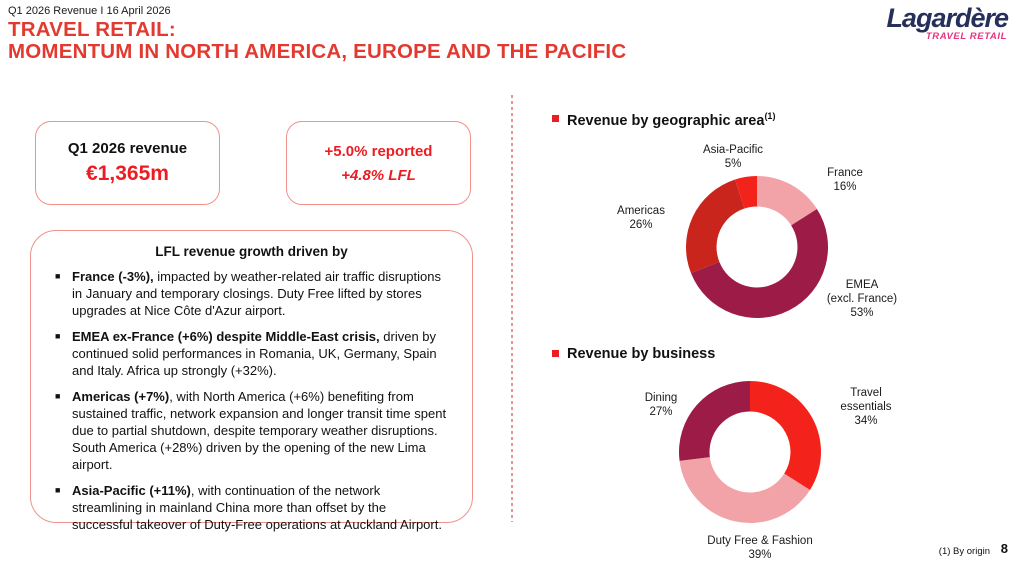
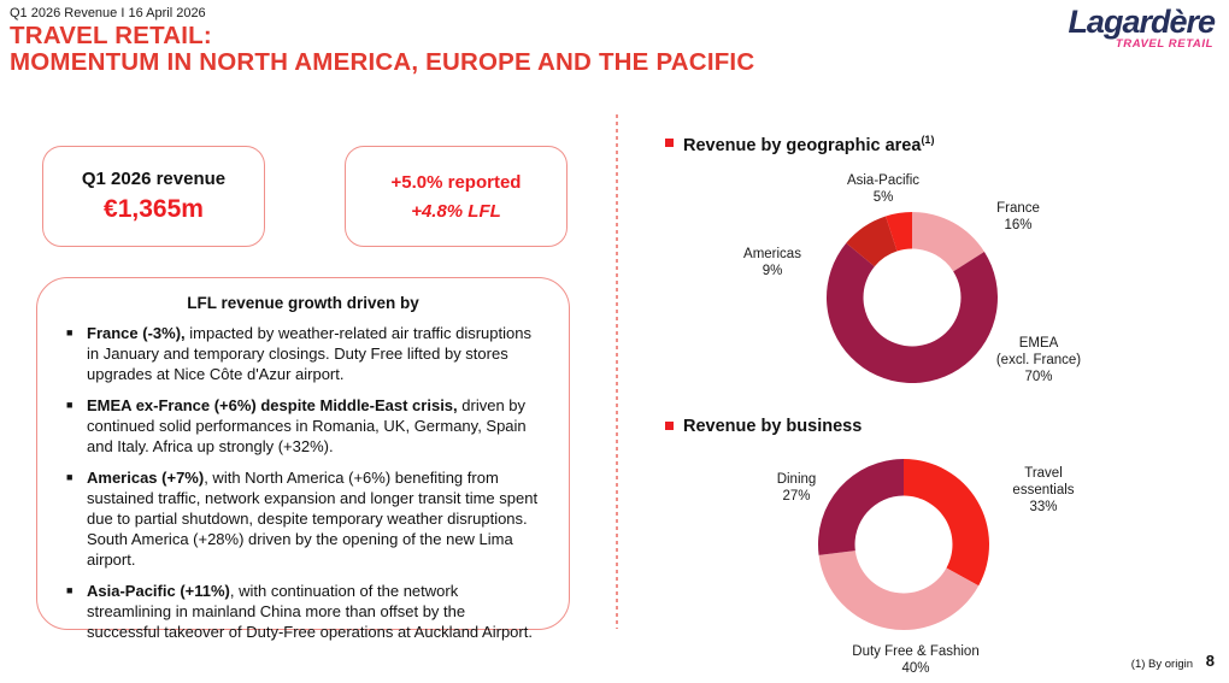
Revenue by geographic area/EMEA (excl. France): 53% -> 70%
Revenue by geographic area/Americas: 26% -> 9%
Revenue by business/Travel essentials: 34% -> 33%
Revenue by business/Duty Free & Fashion: 39% -> 40%
